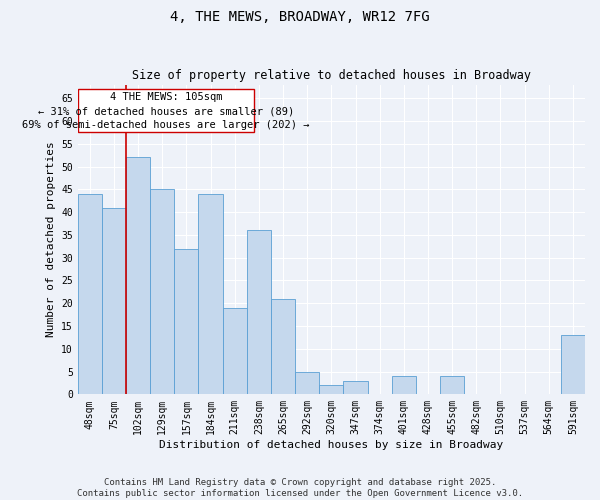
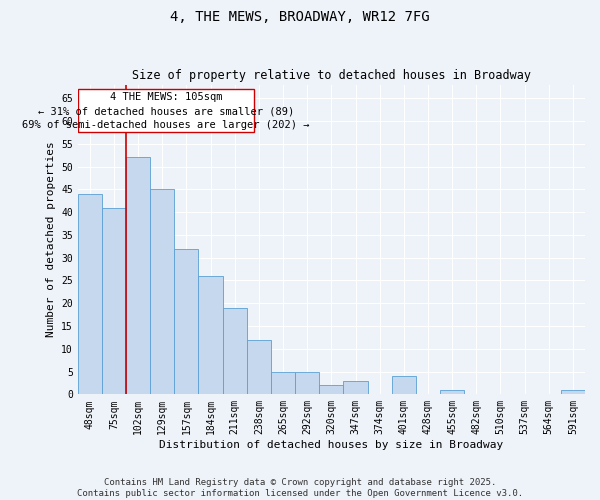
184sqm: 44 -> 26
238sqm: 36 -> 12
265sqm: 21 -> 5
455sqm: 4 -> 1
591sqm: 13 -> 1
